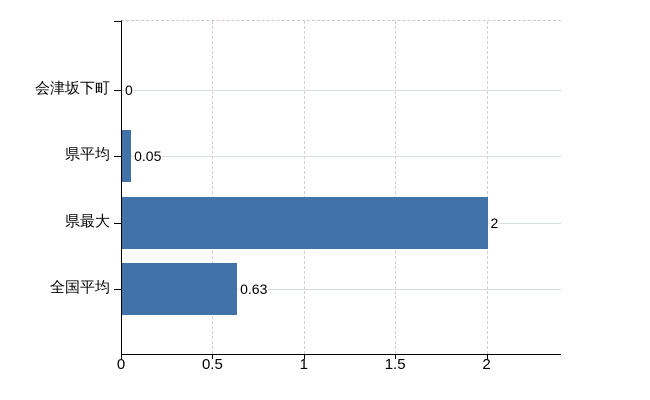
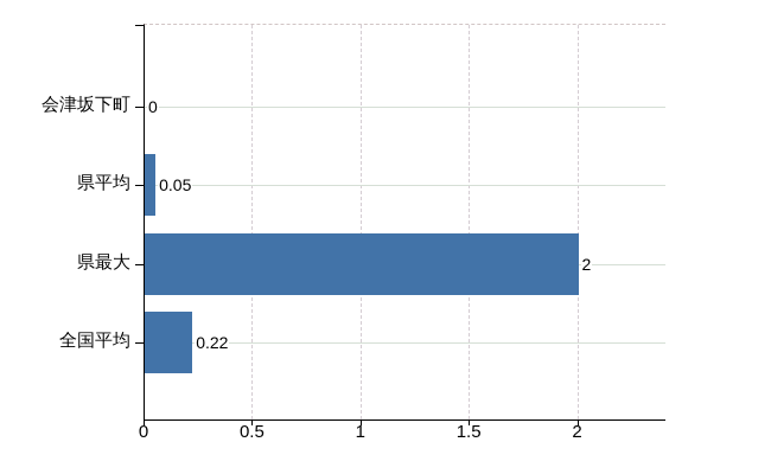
全国平均: 0.63 -> 0.22
